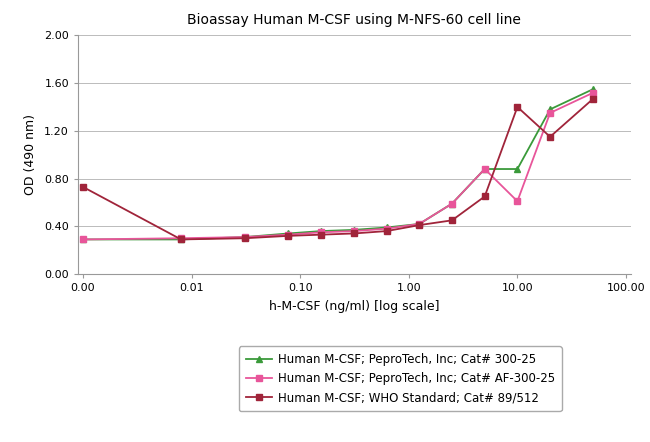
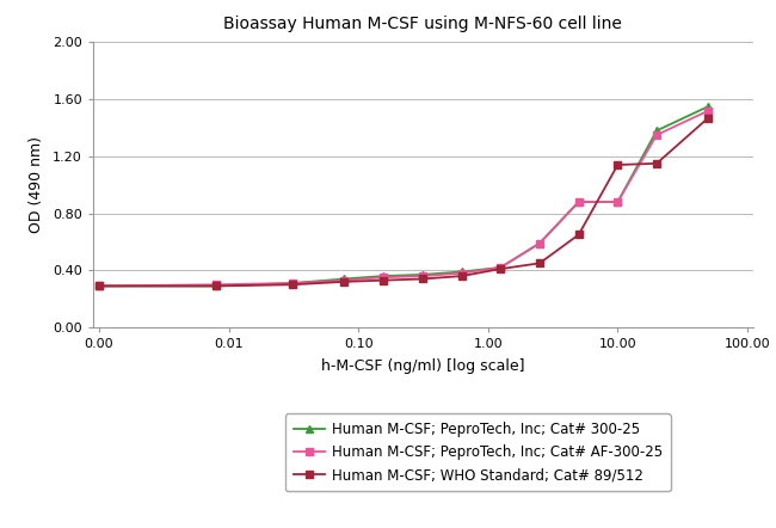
Human M-CSF; WHO Standard; Cat# 89/512/0.00: 0.73 -> 0.29
Human M-CSF; PeproTech, Inc; Cat# AF-300-25/10.00: 0.61 -> 0.88
Human M-CSF; WHO Standard; Cat# 89/512/10.00: 1.40 -> 1.14
